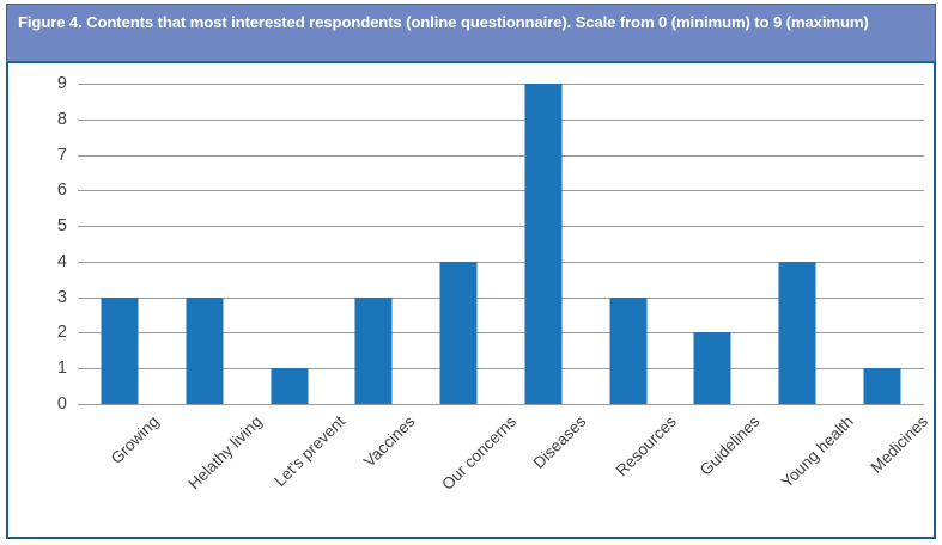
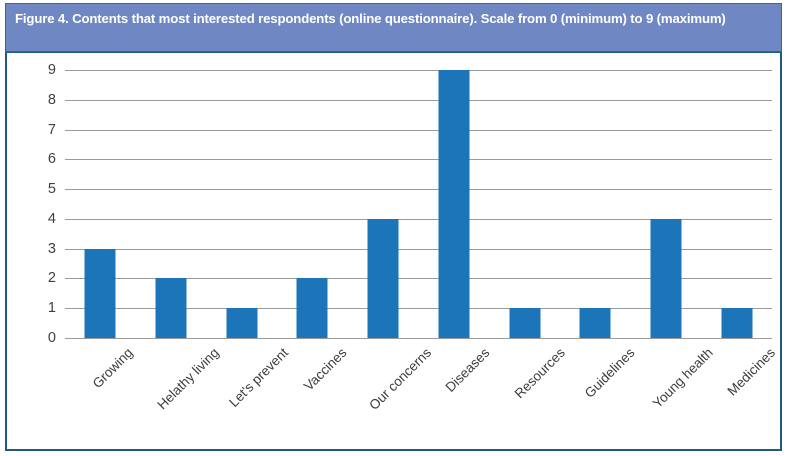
Helathy living: 3 -> 2
Vaccines: 3 -> 2
Resources: 3 -> 1
Guidelines: 2 -> 1
